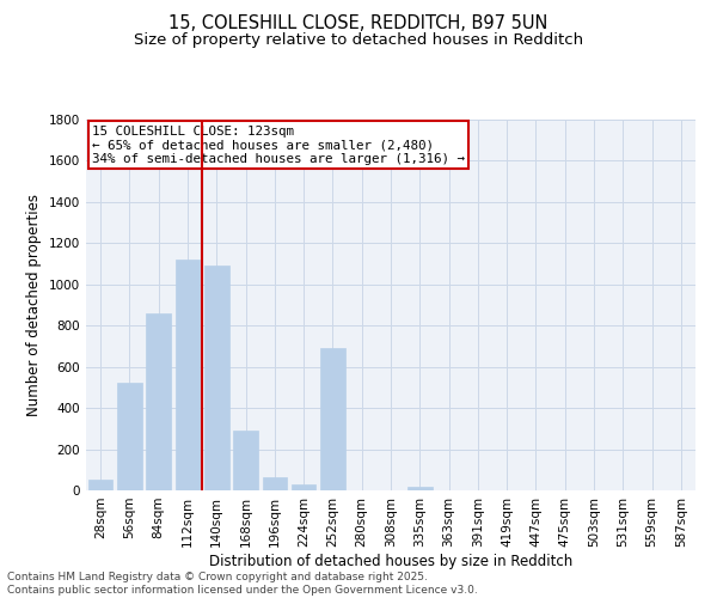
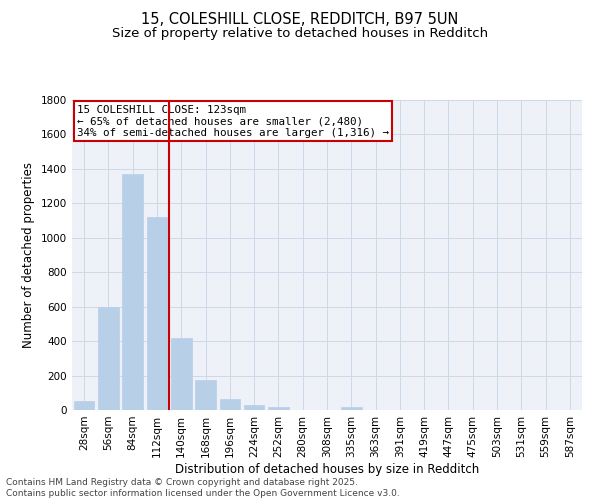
56sqm: 520 -> 600
84sqm: 860 -> 1370
140sqm: 1090 -> 420
168sqm: 290 -> 180
252sqm: 690 -> 20
